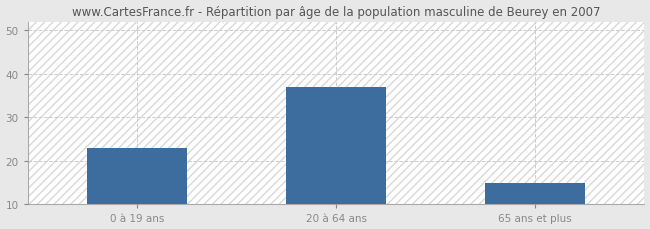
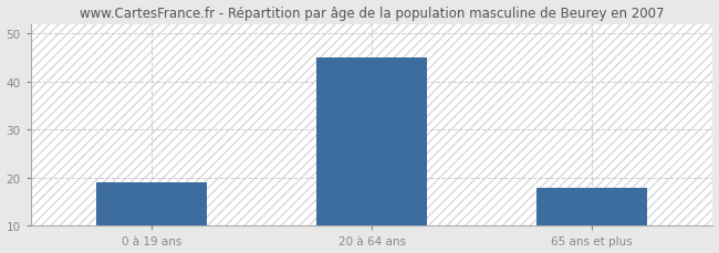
0 à 19 ans: 23 -> 19
20 à 64 ans: 37 -> 45
65 ans et plus: 15 -> 18
